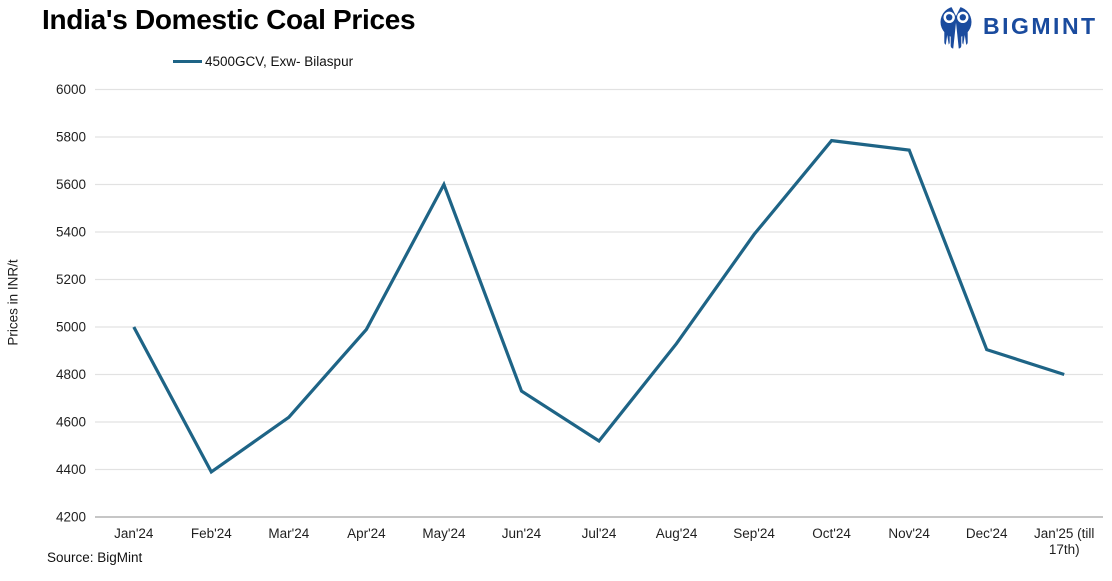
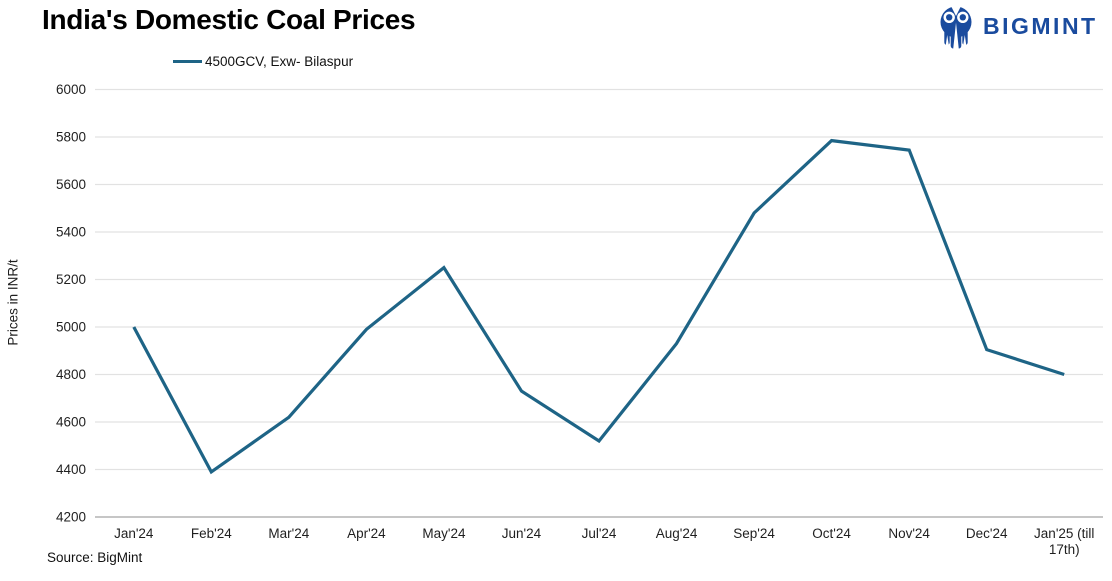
May'24: 5600 -> 5250
Sep'24: 5390 -> 5480
